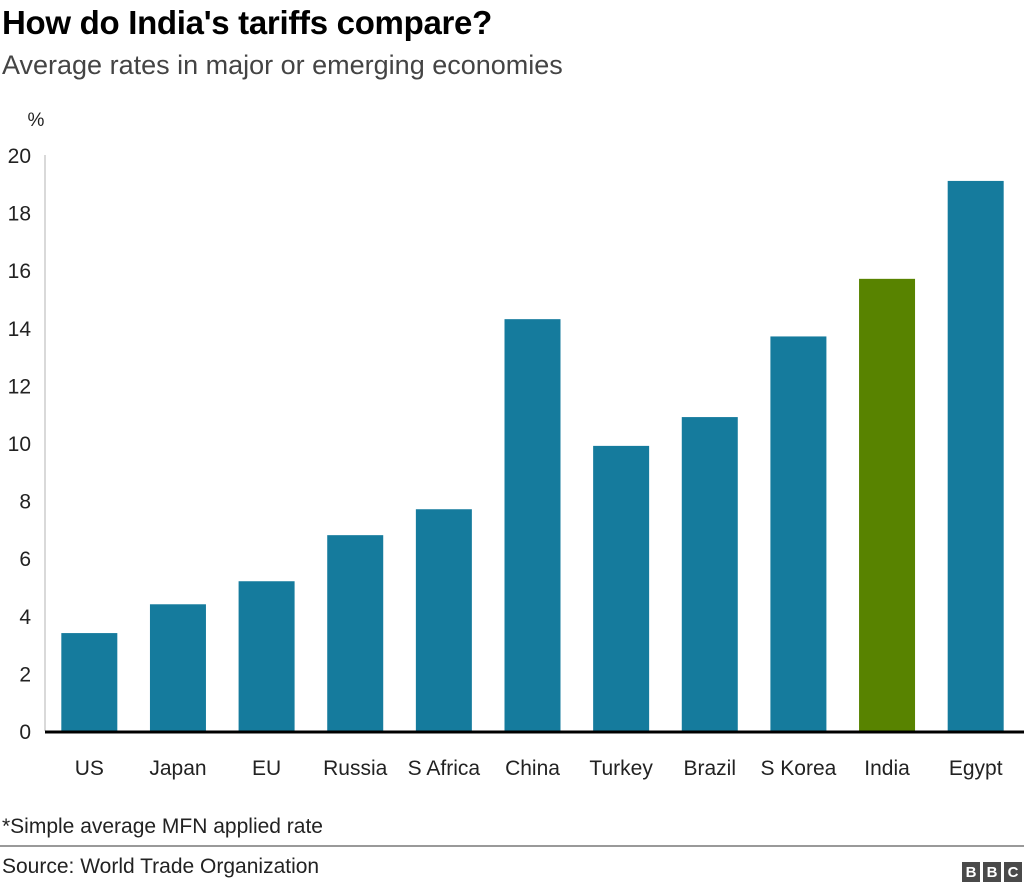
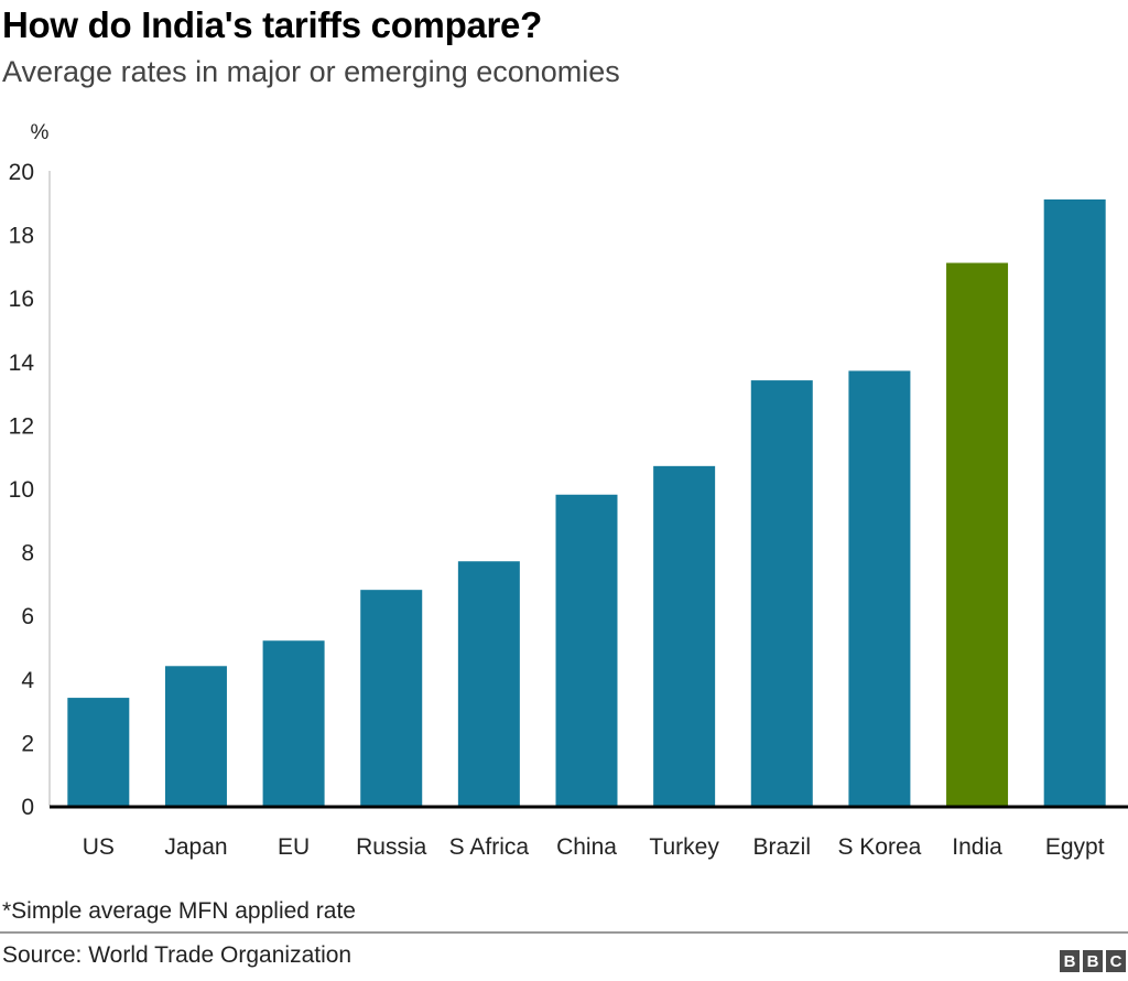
China: 14.3 -> 9.8
Turkey: 9.9 -> 10.7
Brazil: 10.9 -> 13.4
India: 15.7 -> 17.1
